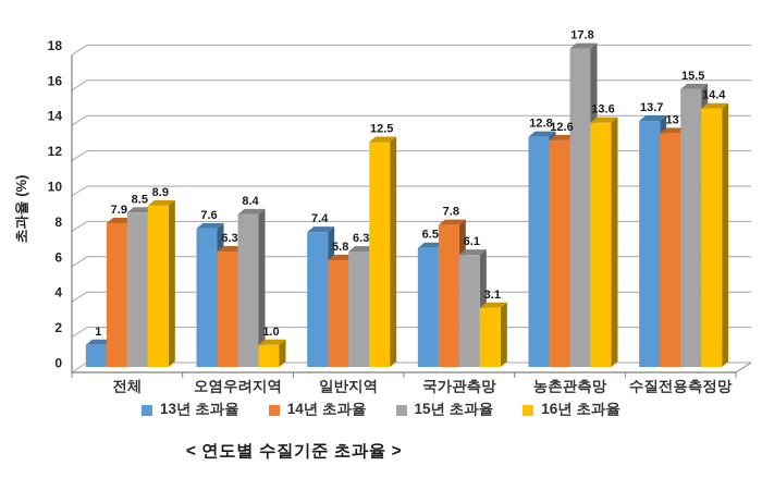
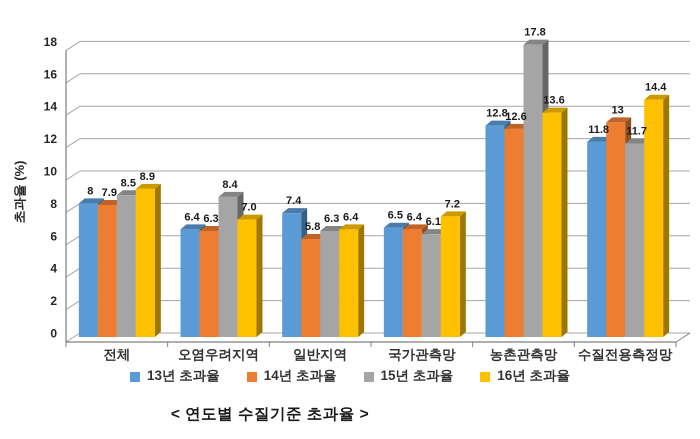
13년 초과율/전체: 1 -> 8
13년 초과율/오염우려지역: 7.6 -> 6.4
16년 초과율/오염우려지역: 1.0 -> 7.0
16년 초과율/일반지역: 12.5 -> 6.4
14년 초과율/국가관측망: 7.8 -> 6.4
16년 초과율/국가관측망: 3.1 -> 7.2
13년 초과율/수질전용측정망: 13.7 -> 11.8
15년 초과율/수질전용측정망: 15.5 -> 11.7
